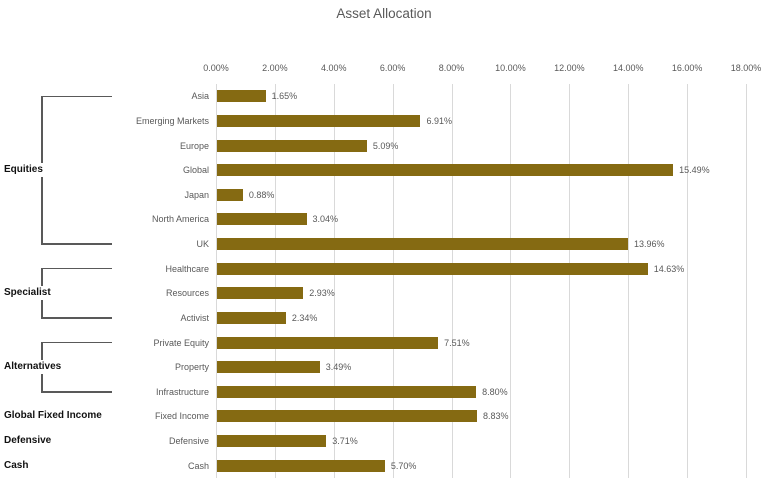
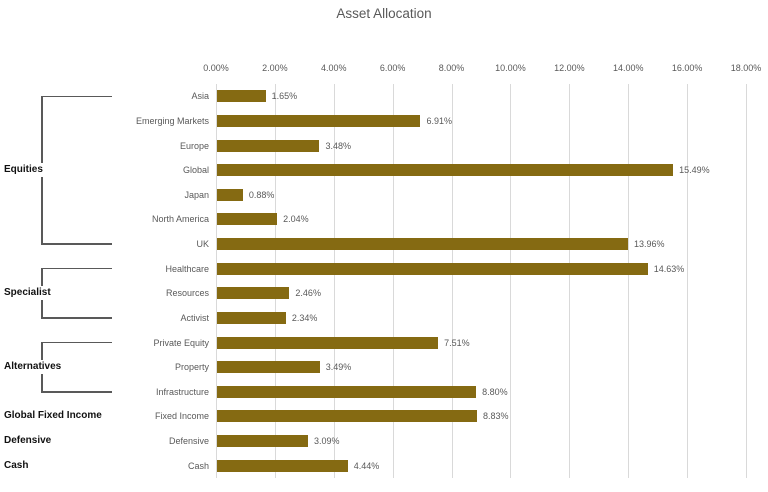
Europe: 5.09% -> 3.48%
North America: 3.04% -> 2.04%
Resources: 2.93% -> 2.46%
Defensive: 3.71% -> 3.09%
Cash: 5.70% -> 4.44%
